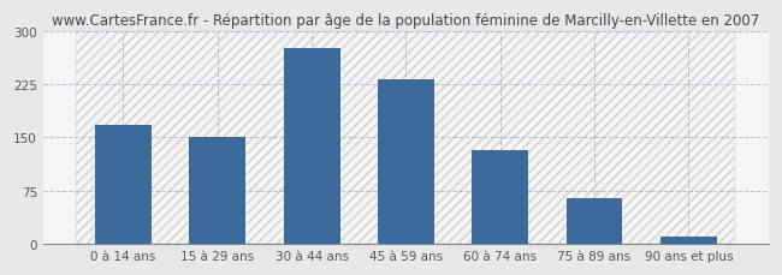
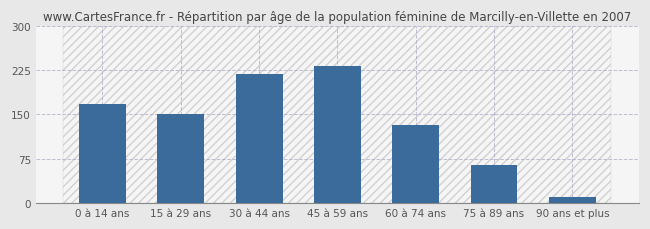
30 à 44 ans: 276 -> 219
